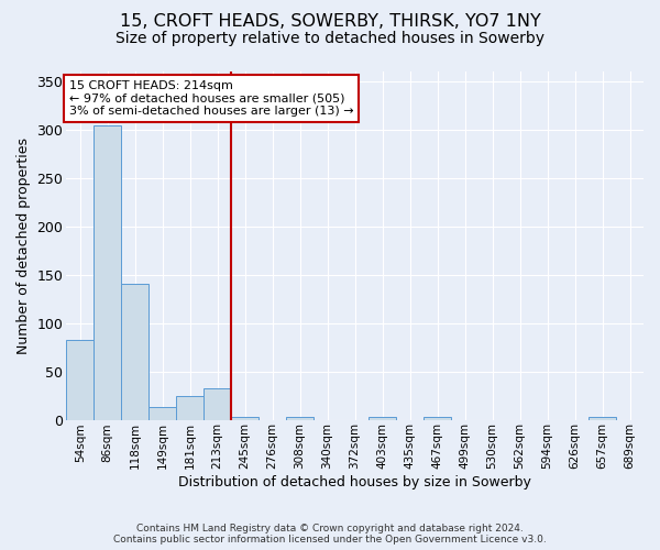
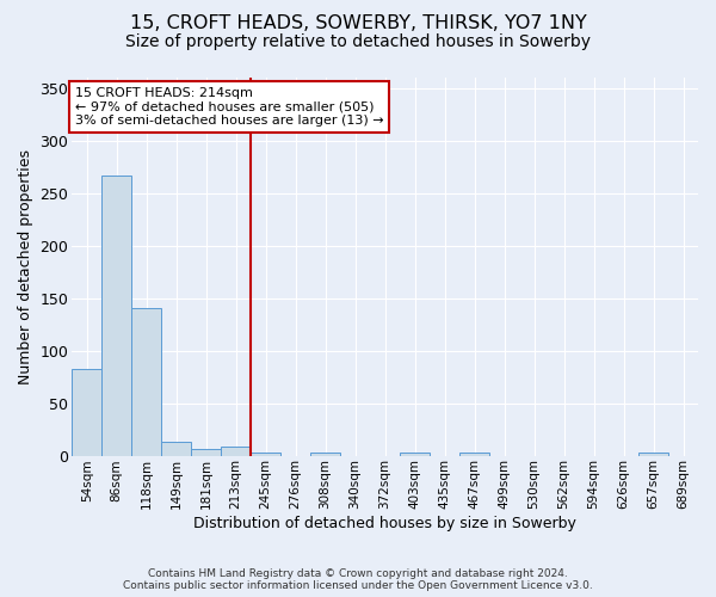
86sqm: 304 -> 267
181sqm: 24 -> 6
213sqm: 32 -> 9
